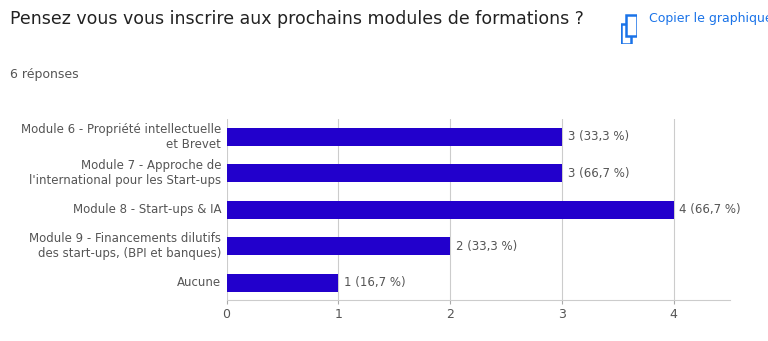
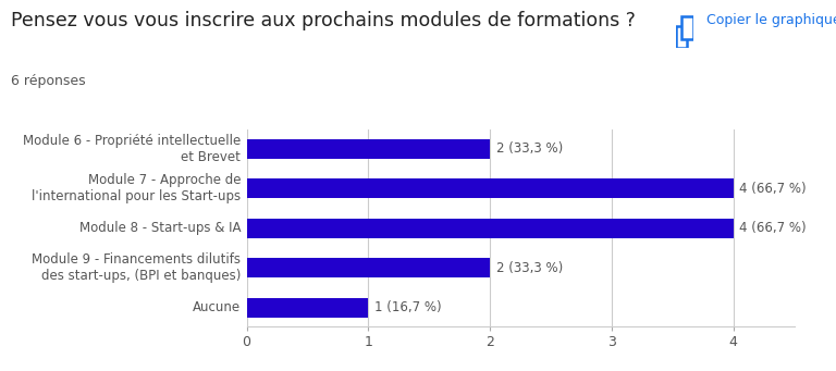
Module 6 - Propriété intellectuelle et Brevet: 3 -> 2
Module 7 - Approche de l'international pour les Start-ups: 3 -> 4
